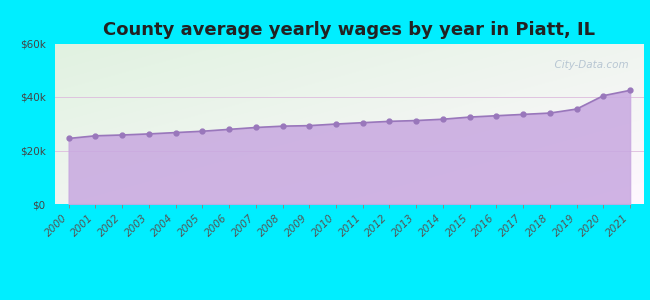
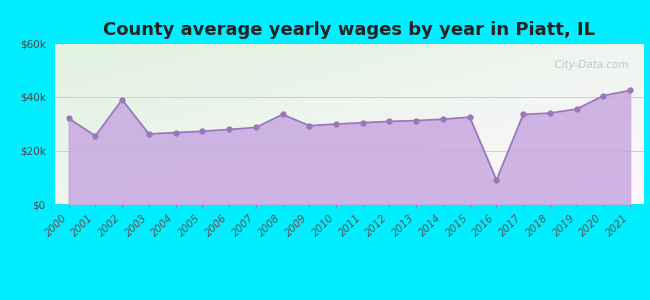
2000: $24.5k -> $32.0k
2002: $25.8k -> $39.0k
2008: $29.1k -> $33.5k
2016: $33.0k -> $9.0k
